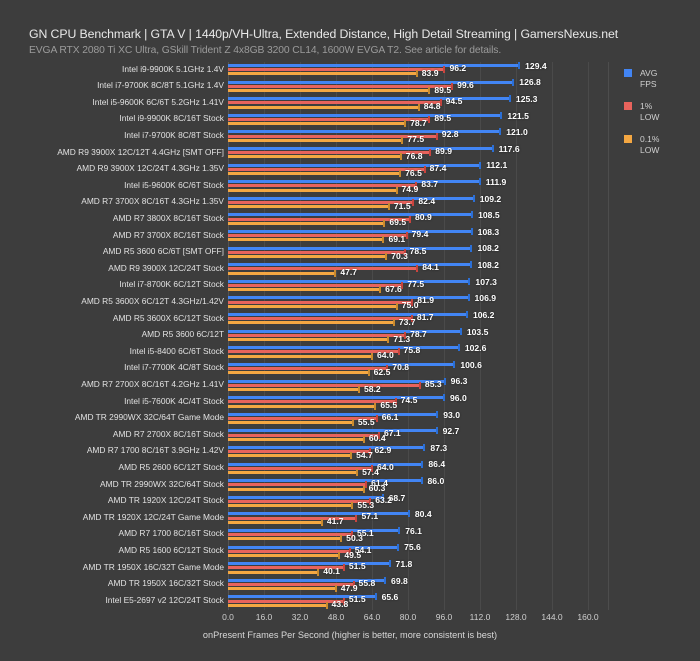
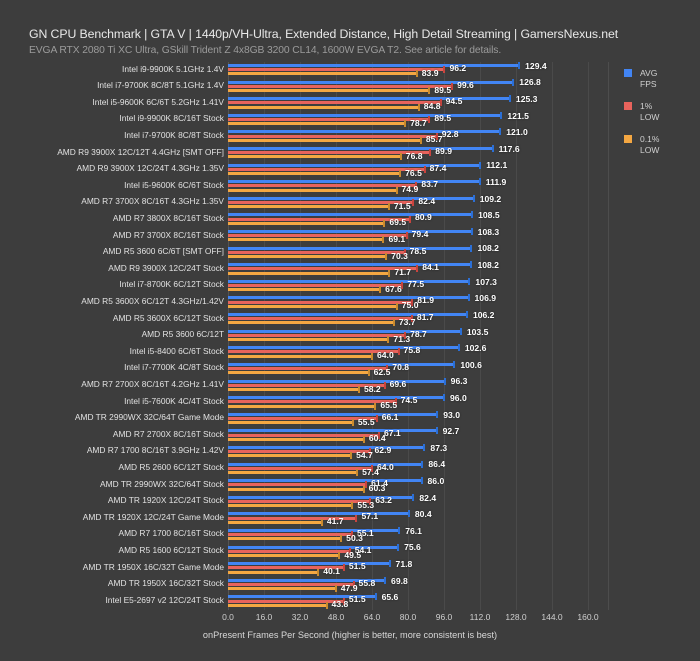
0.1% LOW/Intel i7-9700K 8C/8T Stock: 77.5 -> 85.7
0.1% LOW/AMD R9 3900X 12C/24T Stock: 47.7 -> 71.7
1% LOW/AMD R7 2700X 8C/16T 4.2GHz 1.41V: 85.3 -> 69.6
AVG FPS/AMD TR 1920X 12C/24T Stock: 68.7 -> 82.4
